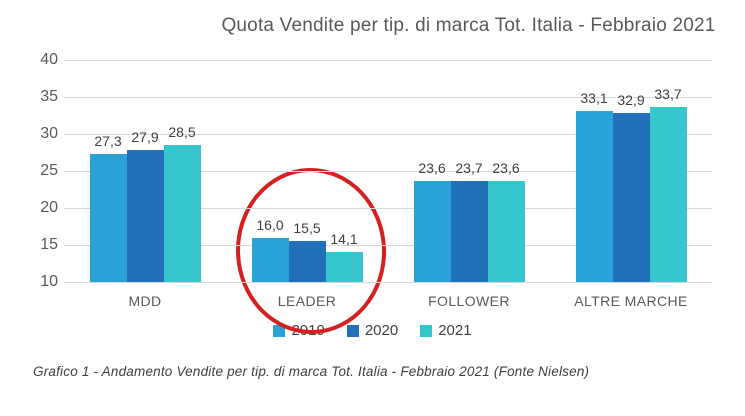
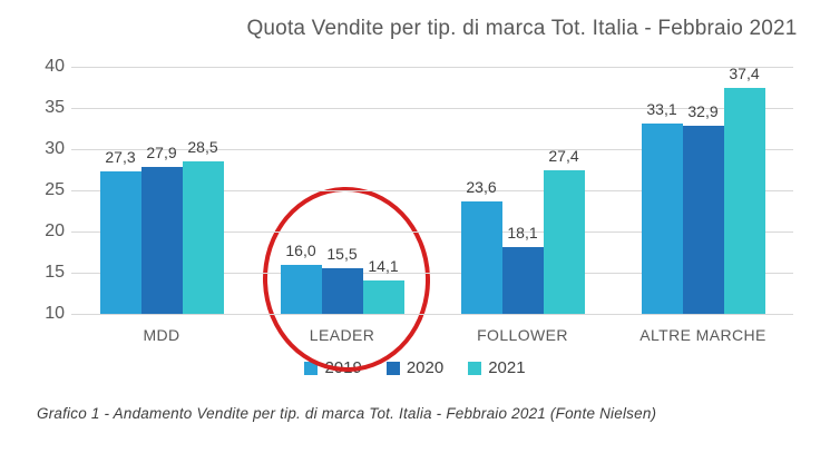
2020/FOLLOWER: 23,7 -> 18,1
2021/FOLLOWER: 23,6 -> 27,4
2021/ALTRE MARCHE: 33,7 -> 37,4
